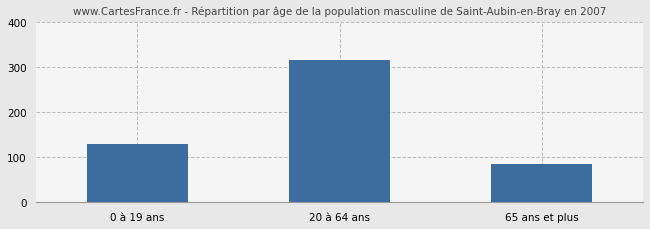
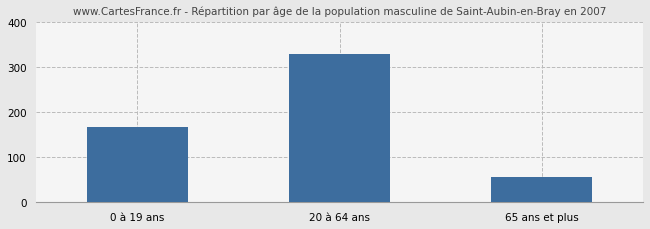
0 à 19 ans: 130 -> 168
20 à 64 ans: 315 -> 330
65 ans et plus: 85 -> 57
